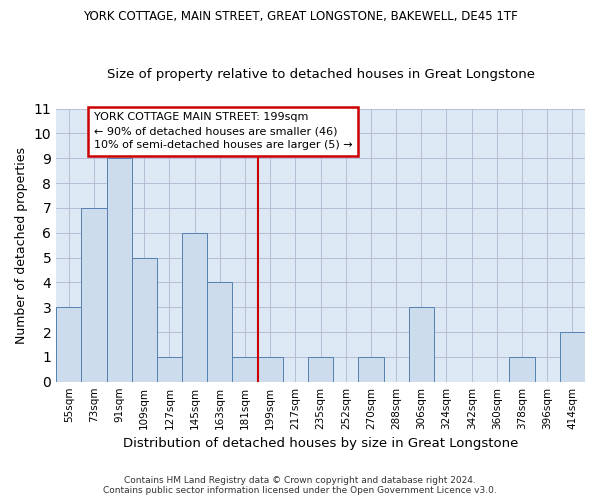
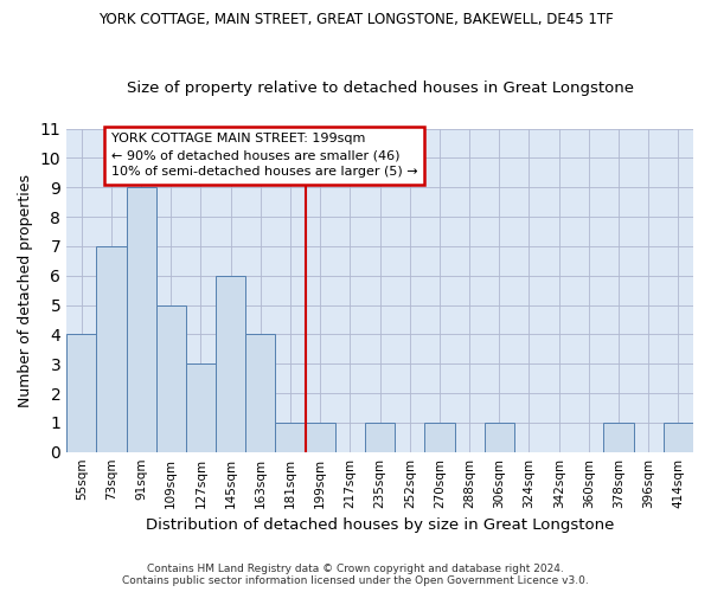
55sqm: 3 -> 4
127sqm: 1 -> 3
306sqm: 3 -> 1
414sqm: 2 -> 1
